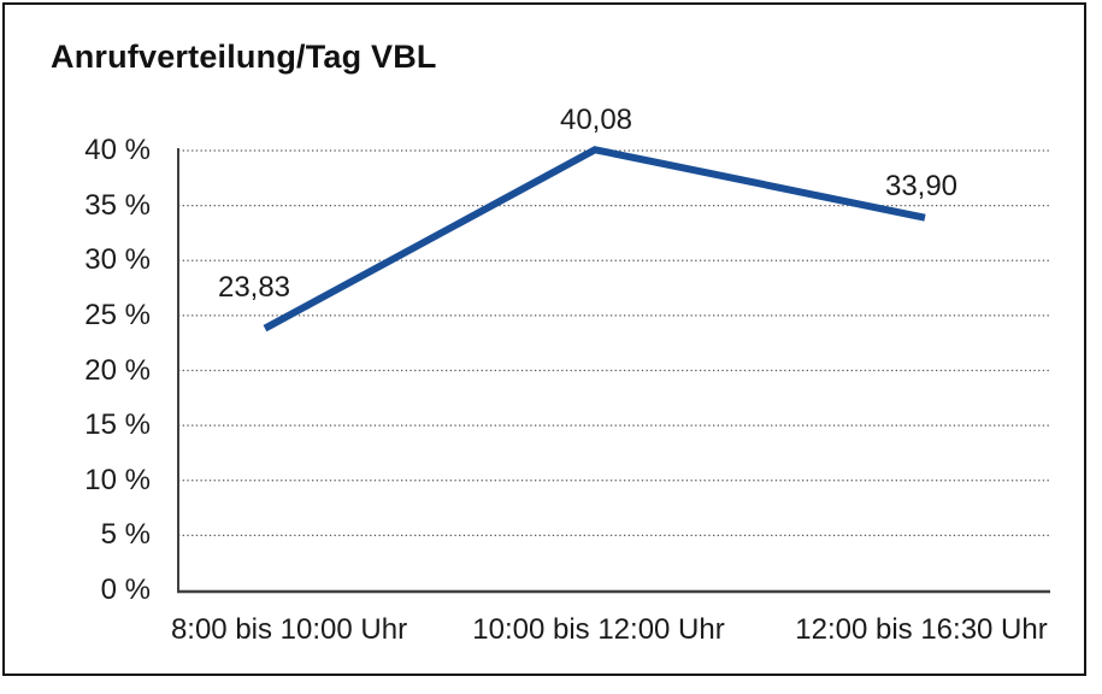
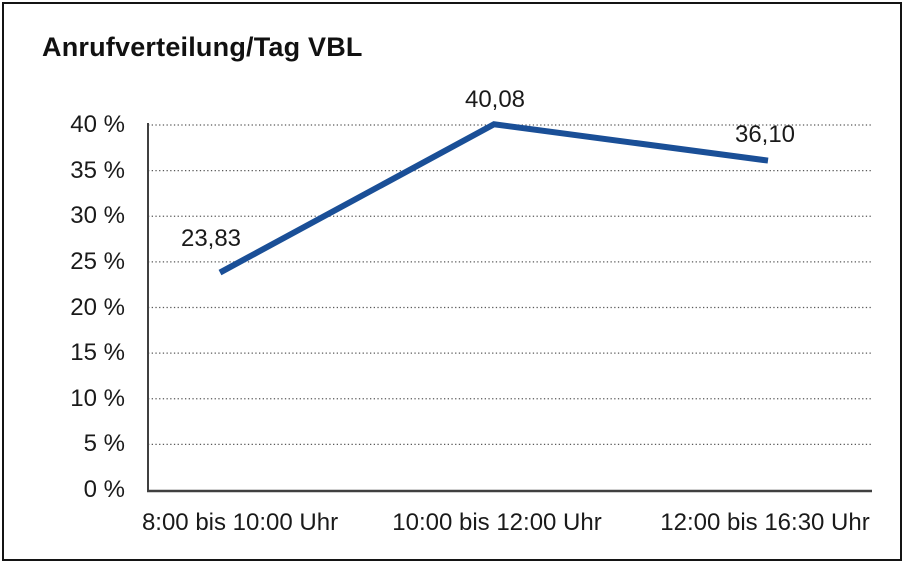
12:00 bis 16:30 Uhr: 33,90 -> 36,10
